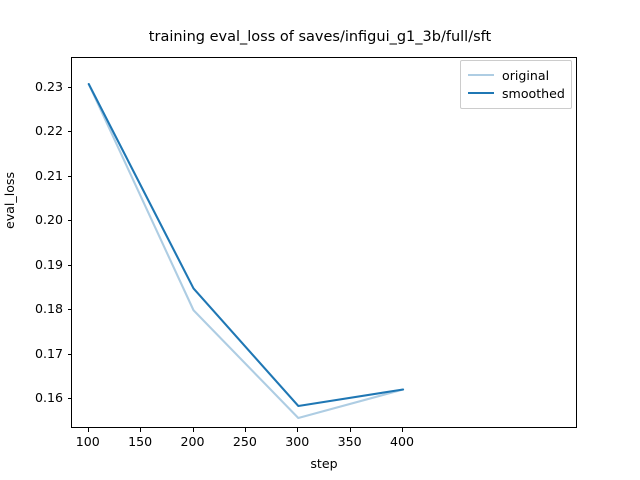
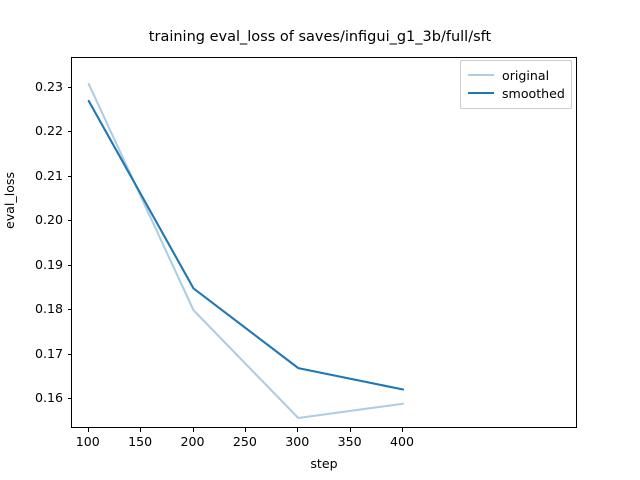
smoothed/100: 0.231 -> 0.227
smoothed/300: 0.159 -> 0.167
original/400: 0.162 -> 0.159
